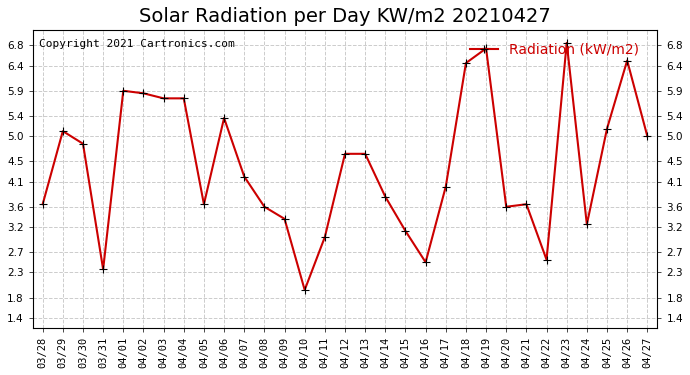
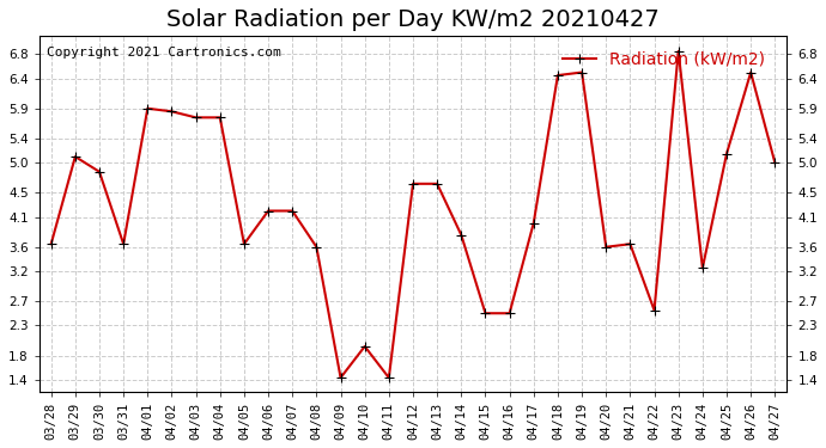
03/31: 2.36 -> 3.65
04/06: 5.36 -> 4.20
04/09: 3.36 -> 1.43
04/11: 3.00 -> 1.43
04/15: 3.12 -> 2.50
04/19: 6.74 -> 6.50
